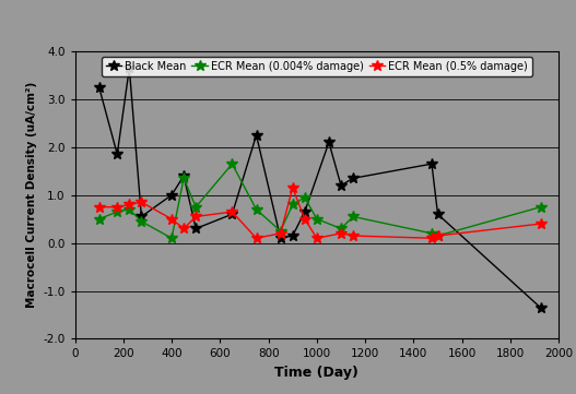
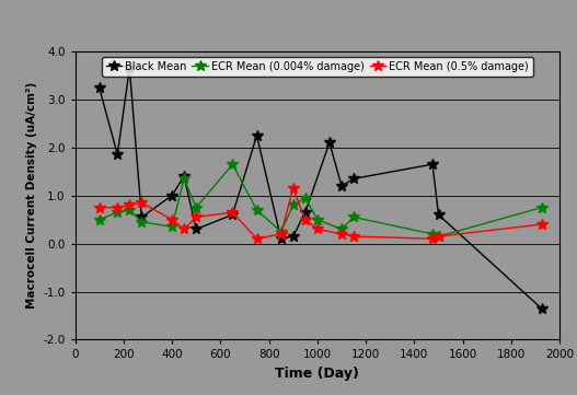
ECR Mean (0.004% damage)/400: 0.10 -> 0.35
ECR Mean (0.5% damage)/1000: 0.10 -> 0.30
